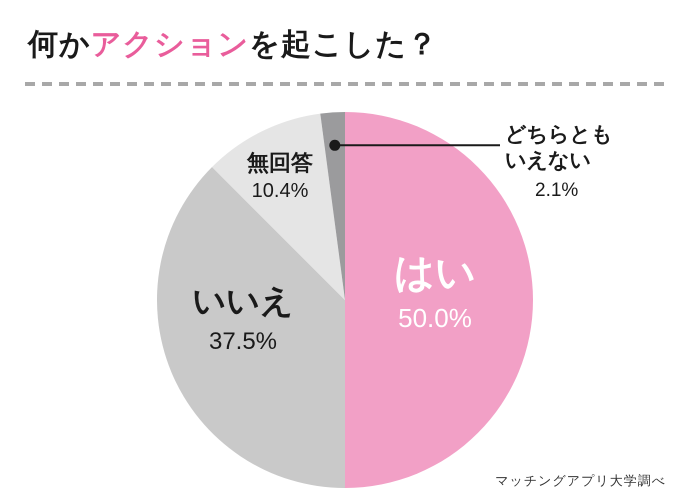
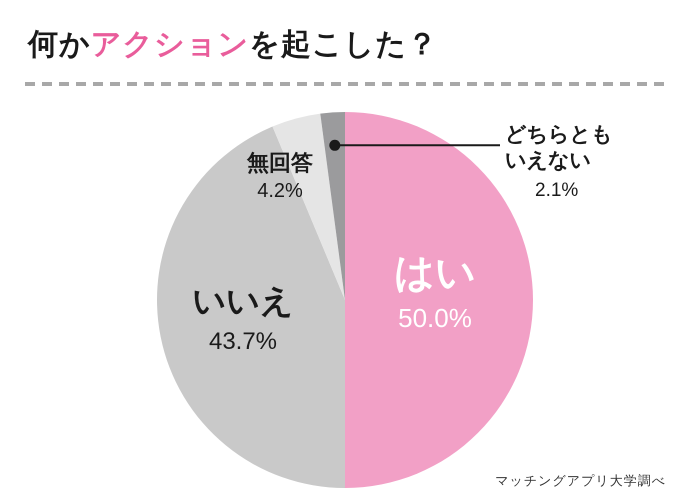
いいえ: 37.5% -> 43.7%
無回答: 10.4% -> 4.2%
